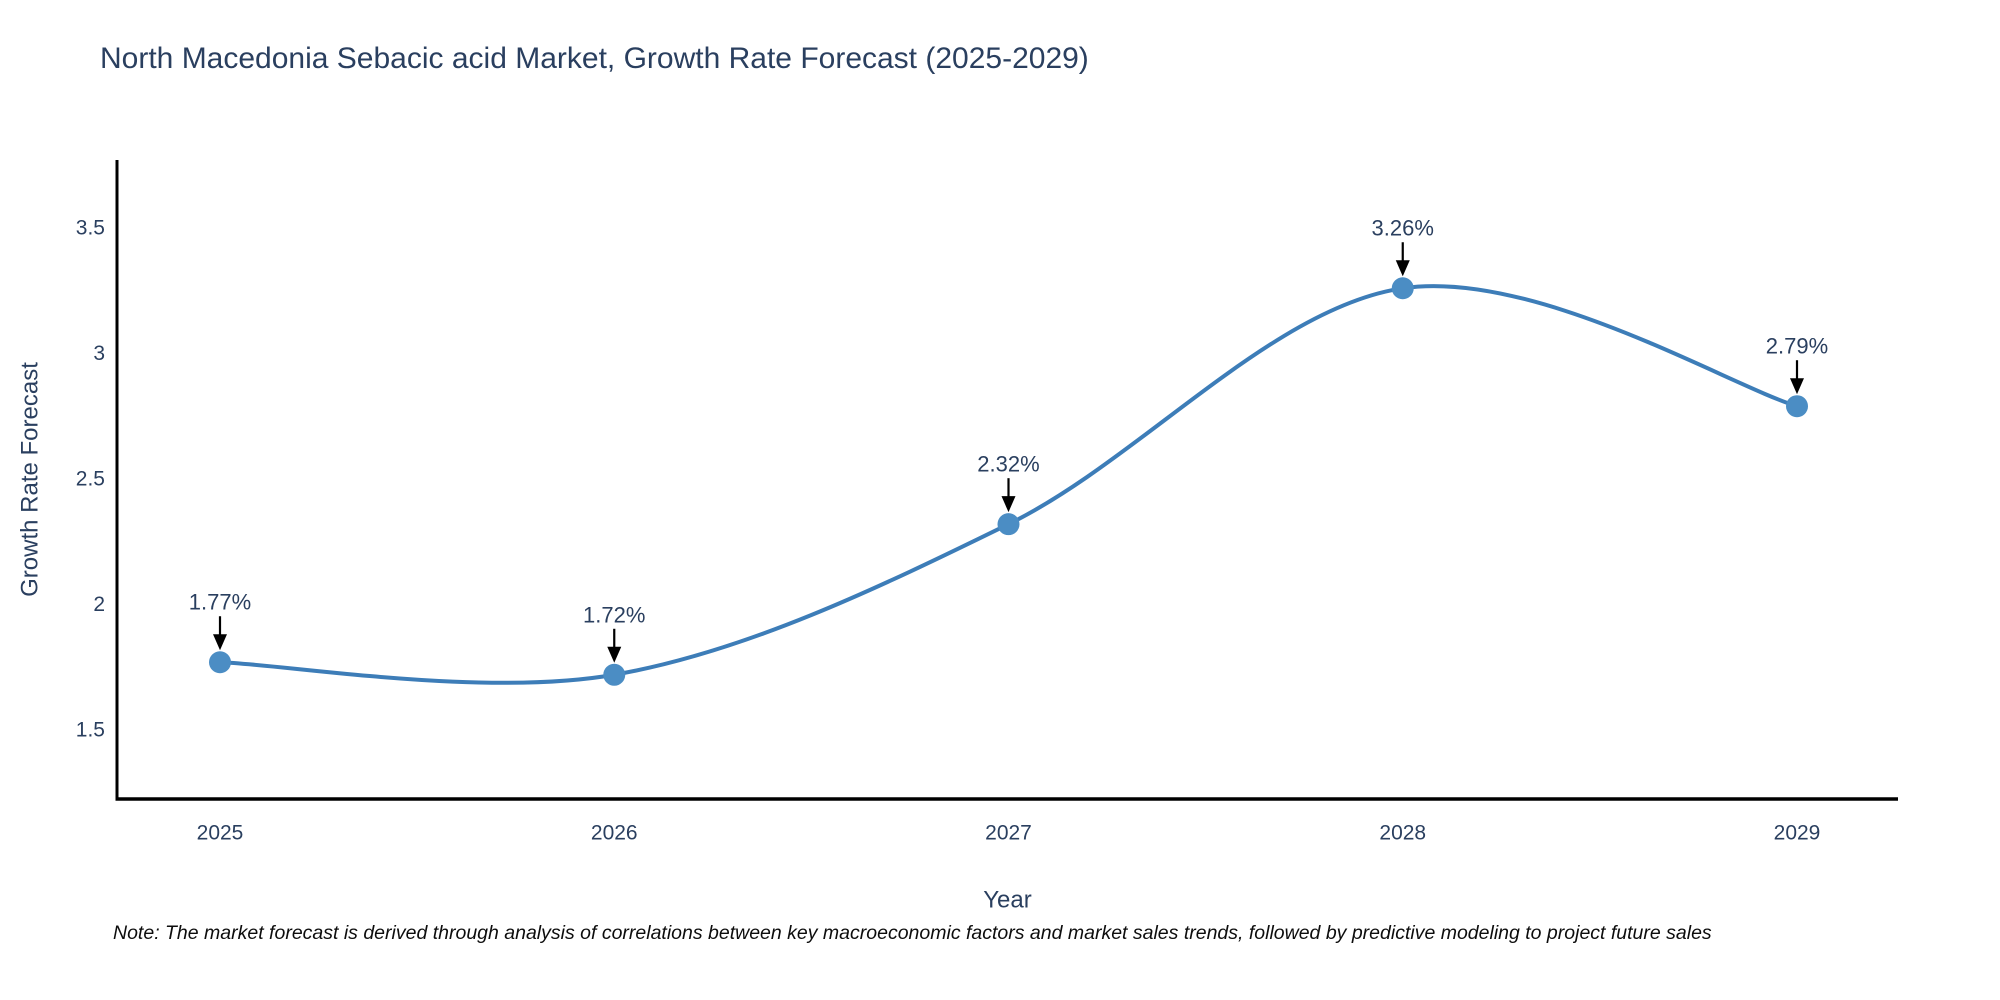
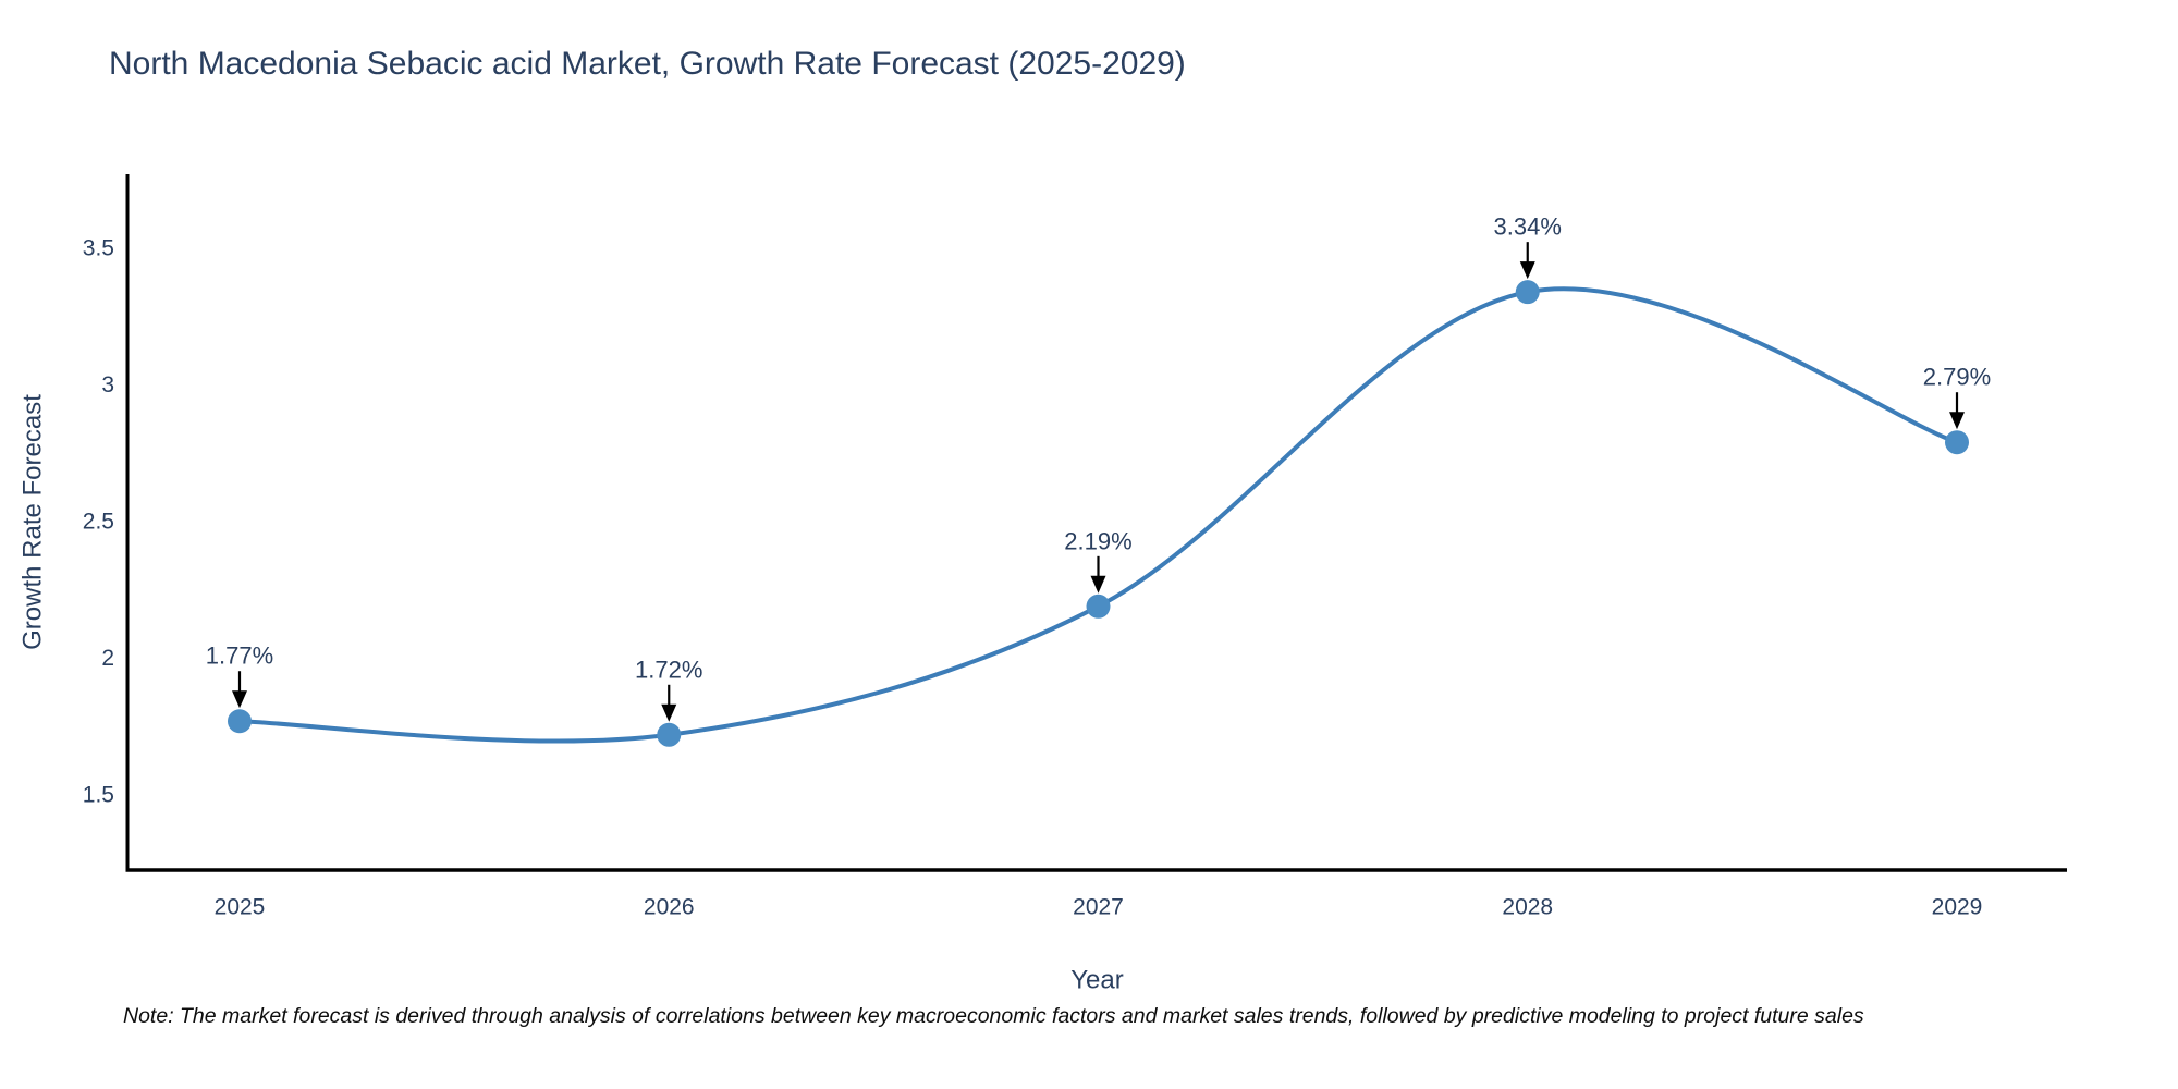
2027: 2.32% -> 2.19%
2028: 3.26% -> 3.34%
